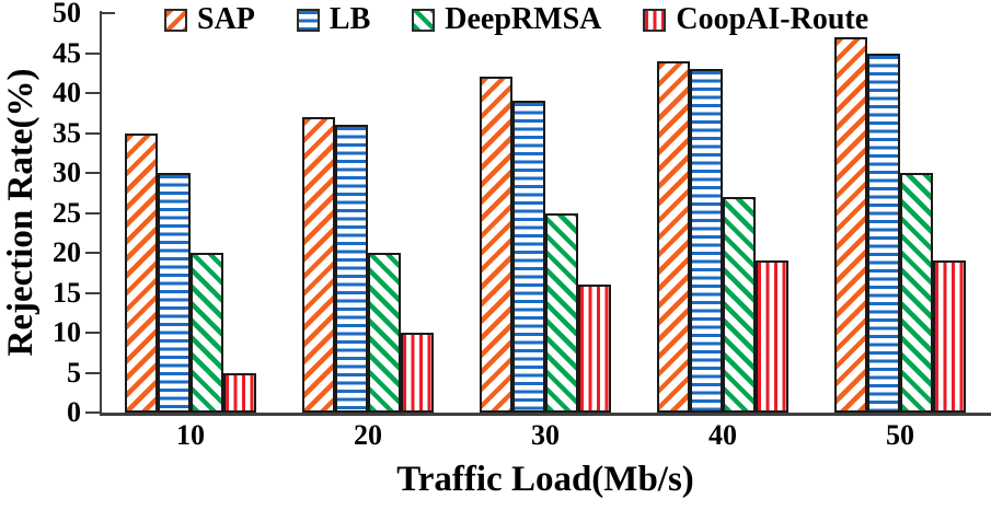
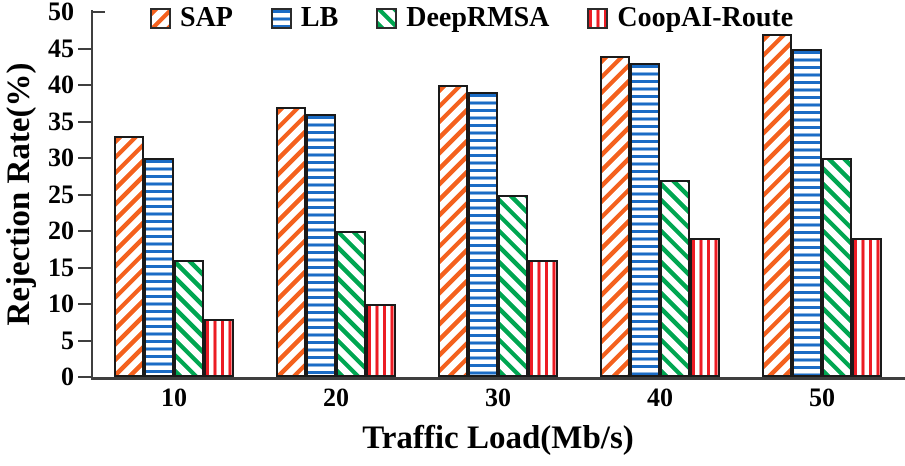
SAP/10: 35 -> 33
DeepRMSA/10: 20 -> 16
CoopAI-Route/10: 5 -> 8
SAP/30: 42 -> 40
